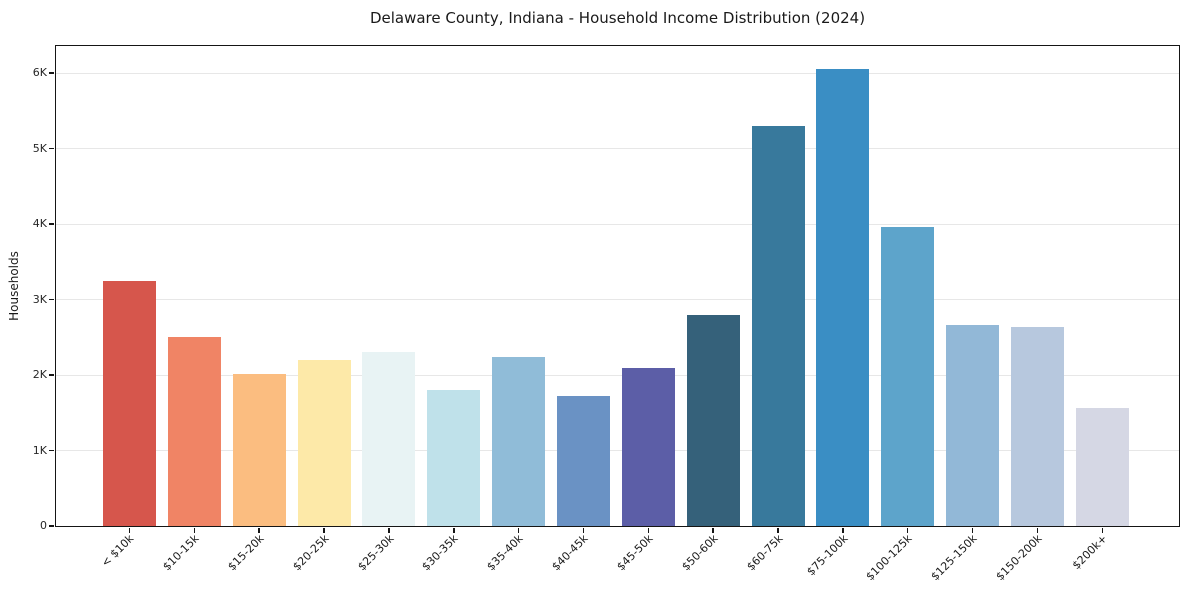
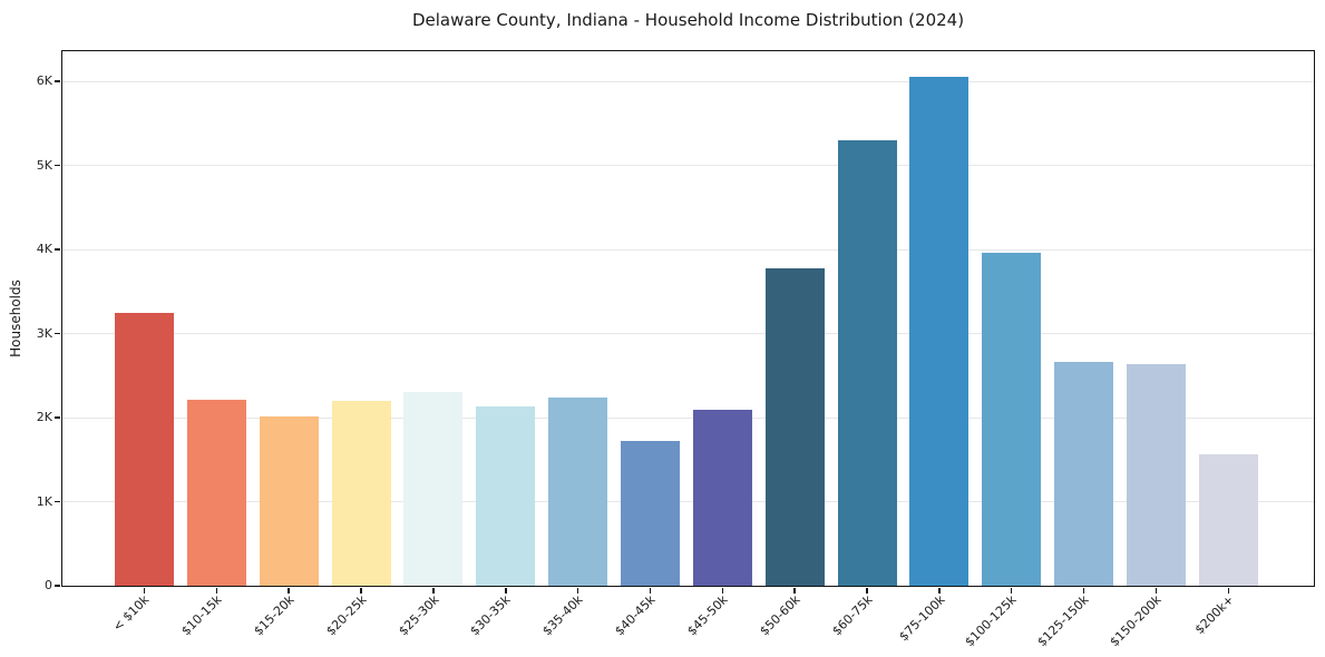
$10-15k: 2.5K -> 2.2K
$30-35k: 1.8K -> 2.1K
$50-60k: 2.8K -> 3.8K
